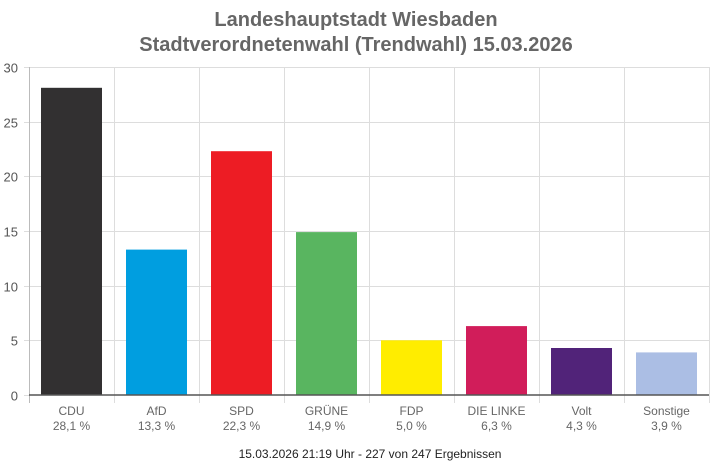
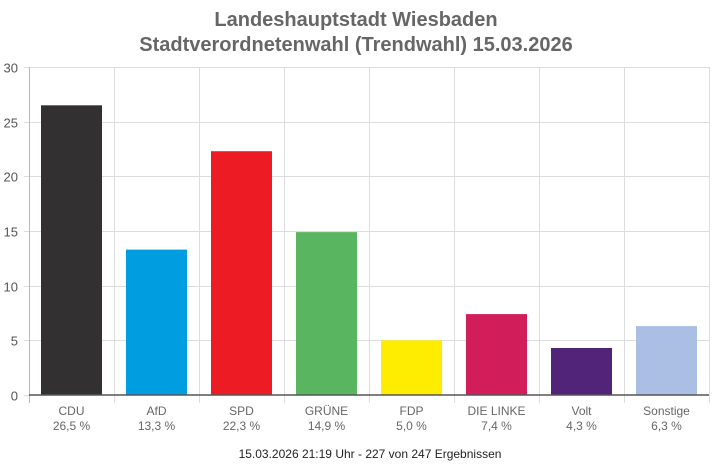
CDU: 28,1 -> 26,5
DIE LINKE: 6,3 -> 7,4
Sonstige: 3,9 -> 6,3
